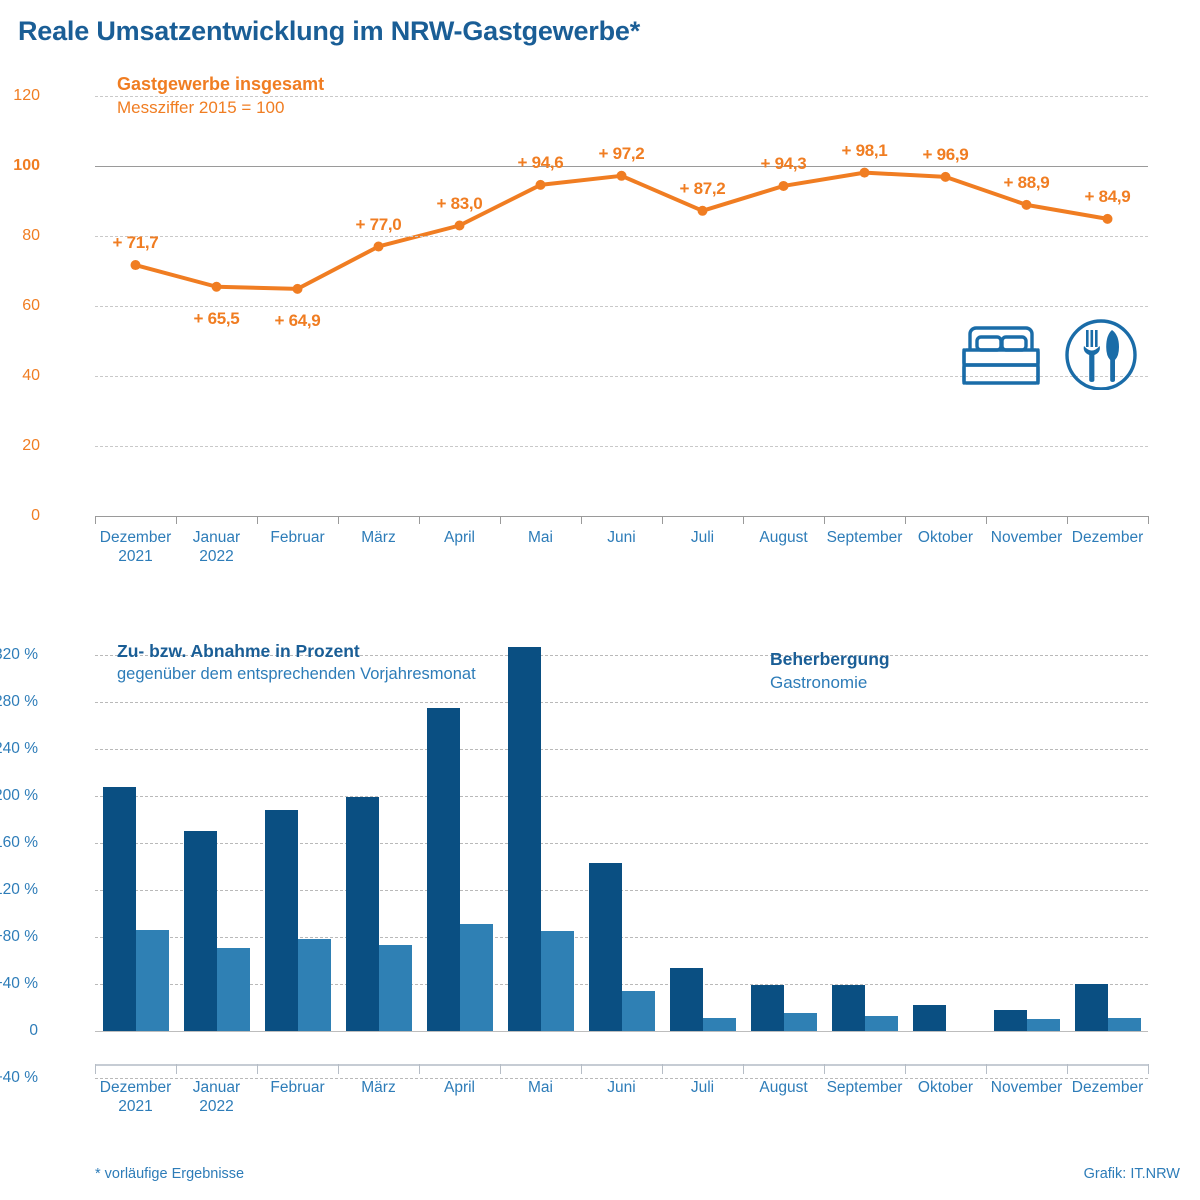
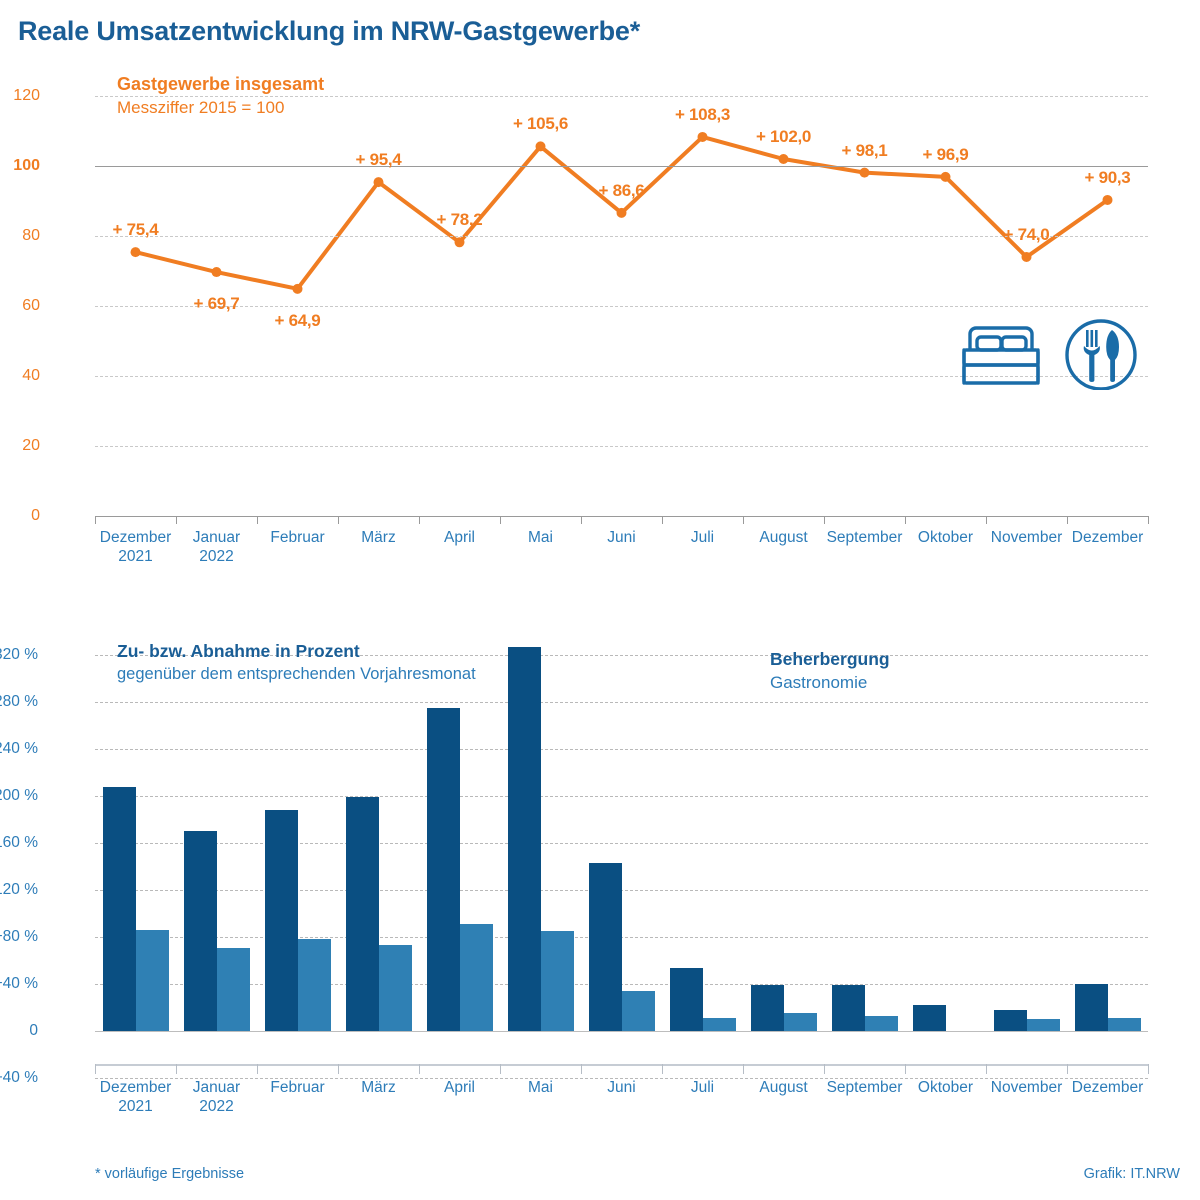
Gastgewerbe insgesamt/Dezember 2021: 71,7 -> 75,4
Gastgewerbe insgesamt/Januar 2022: 65,5 -> 69,7
Gastgewerbe insgesamt/März: 77,0 -> 95,4
Gastgewerbe insgesamt/April: 83,0 -> 78,2
Gastgewerbe insgesamt/Mai: 94,6 -> 105,6
Gastgewerbe insgesamt/Juni: 97,2 -> 86,6
Gastgewerbe insgesamt/Juli: 87,2 -> 108,3
Gastgewerbe insgesamt/August: 94,3 -> 102,0
Gastgewerbe insgesamt/November: 88,9 -> 74,0
Gastgewerbe insgesamt/Dezember: 84,9 -> 90,3
